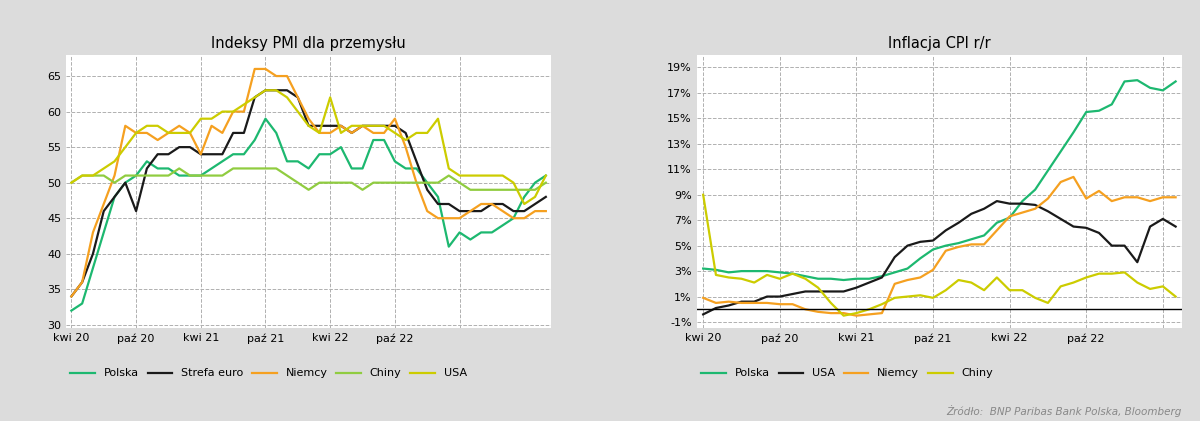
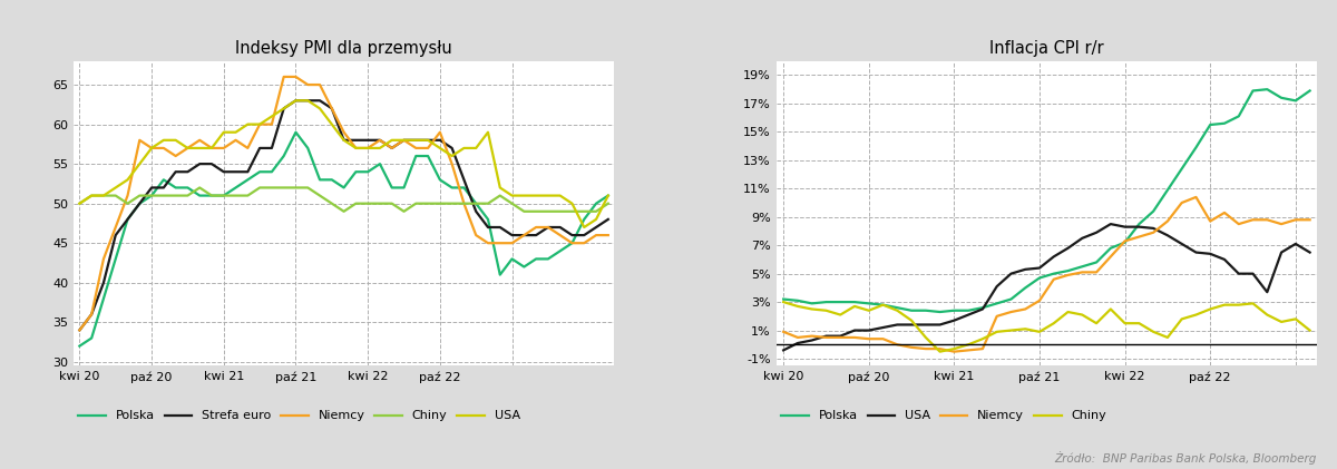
Indeksy PMI dla przemysłu/Strefa euro/paź 20: 46 -> 52
Indeksy PMI dla przemysłu/Niemcy/kwi 21: 54 -> 57
Indeksy PMI dla przemysłu/USA/kwi 22: 62 -> 57
Inflacja CPI r/r/Chiny/kwi 20: 9.0% -> 3.0%
